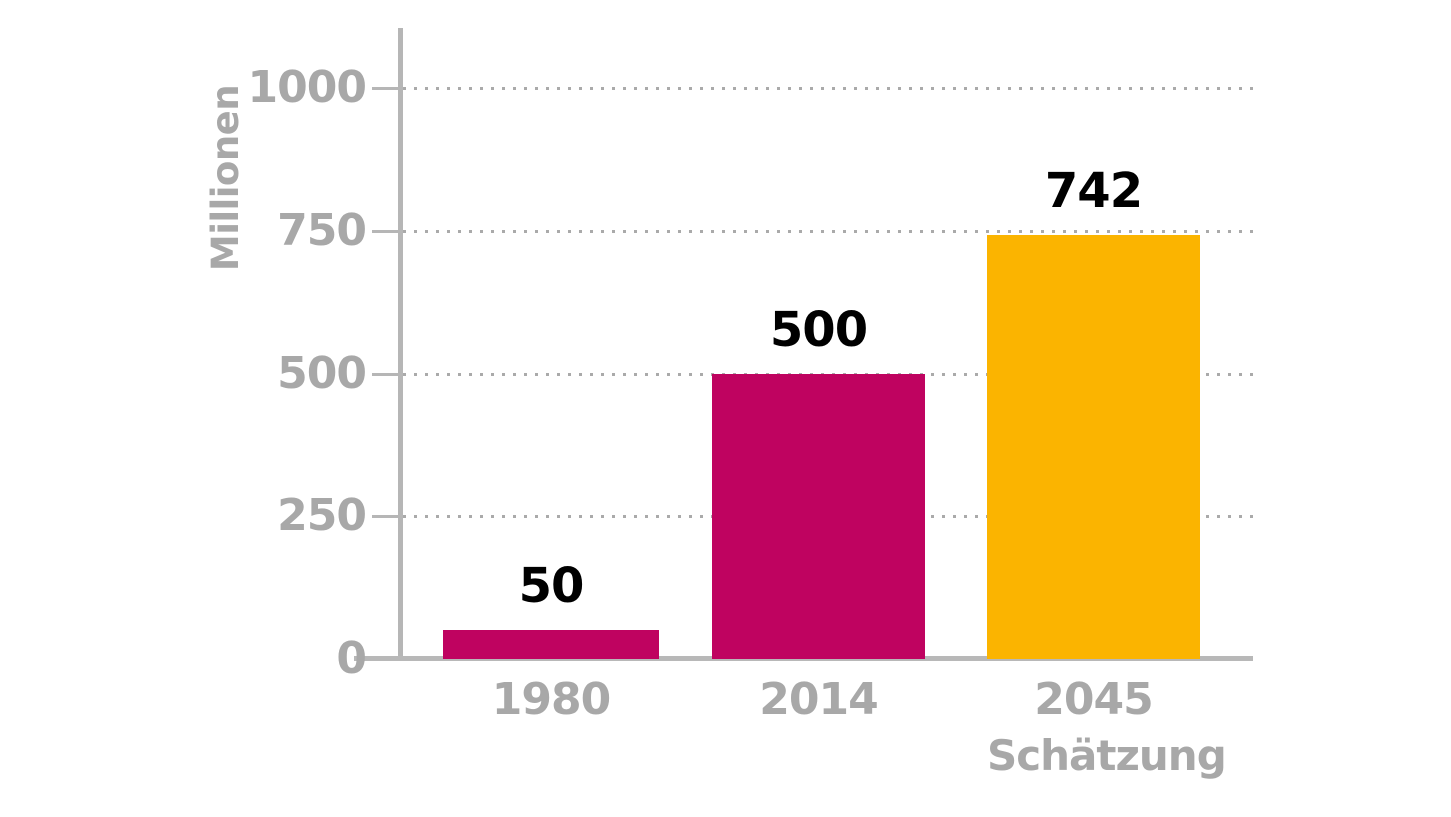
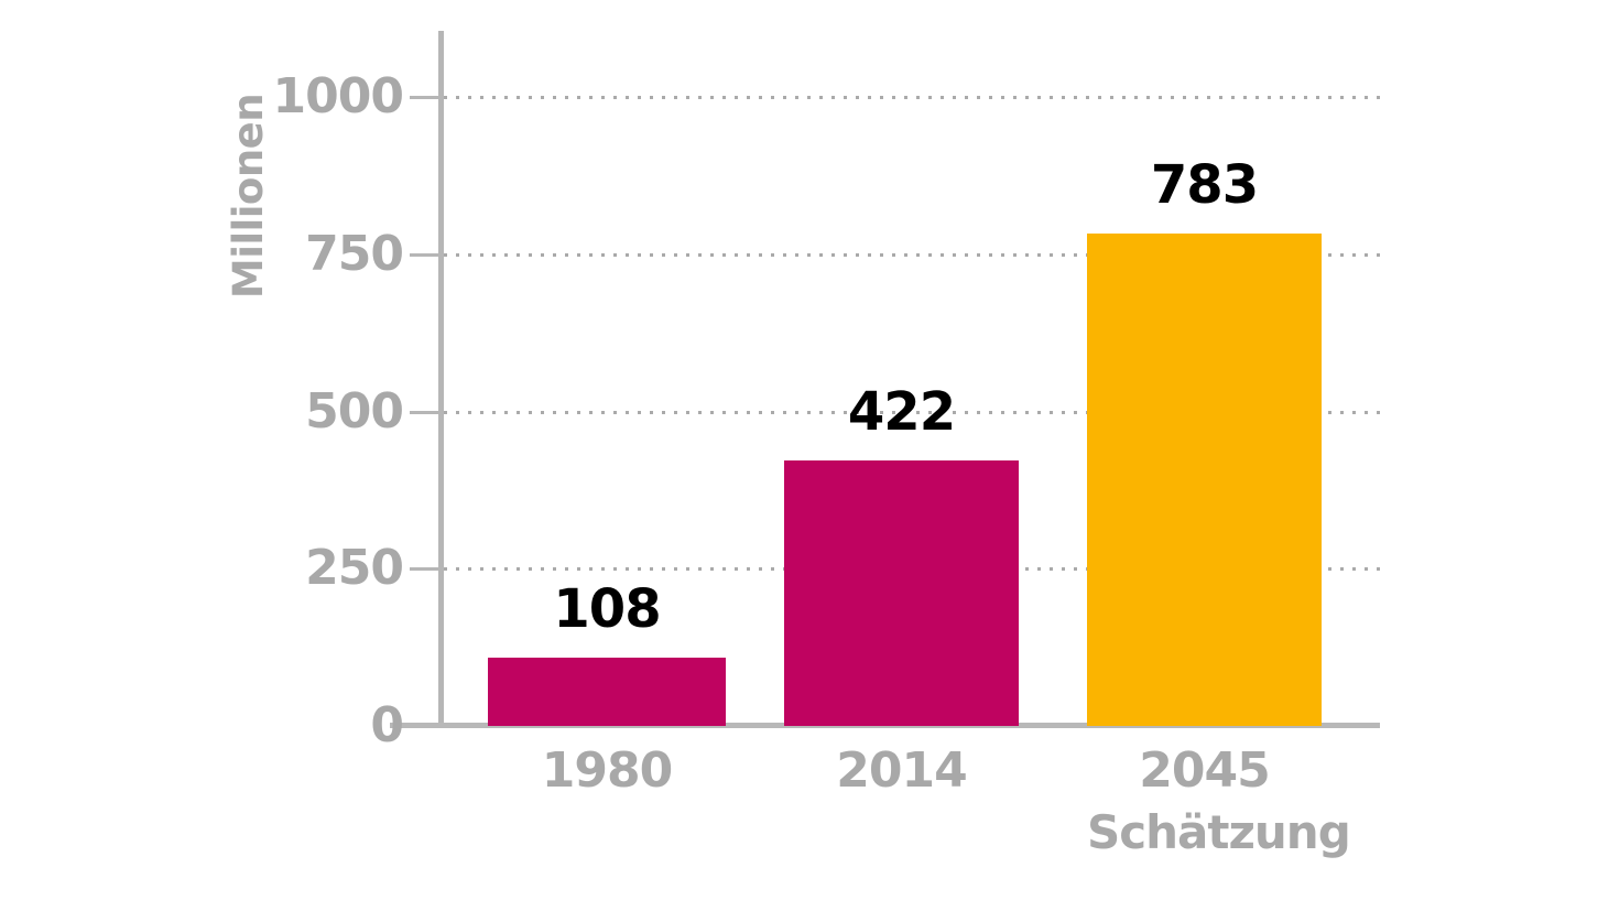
1980: 50 -> 108
2014: 500 -> 422
2045: 742 -> 783
